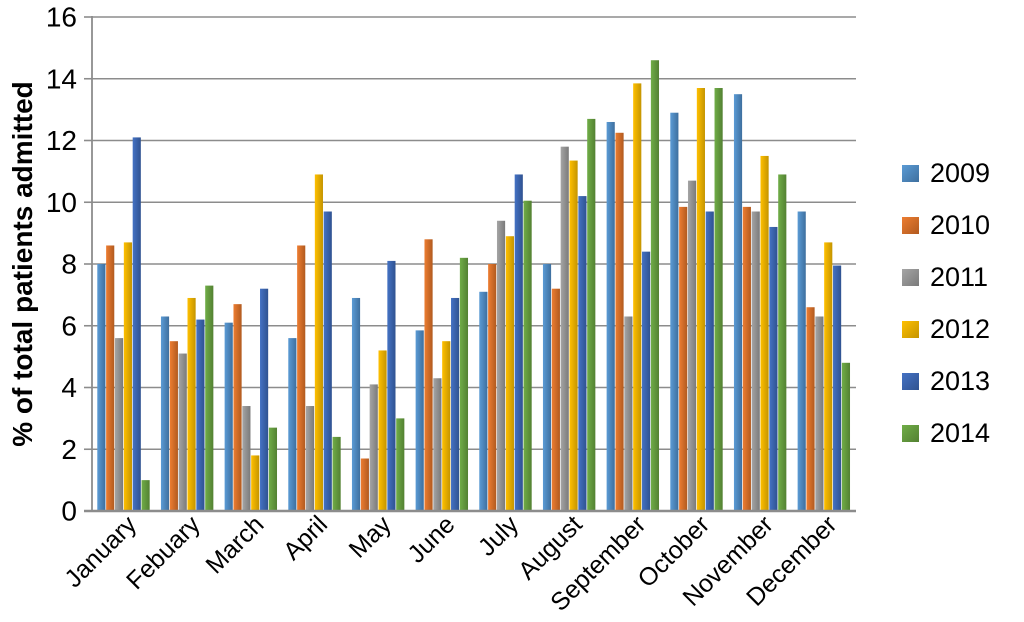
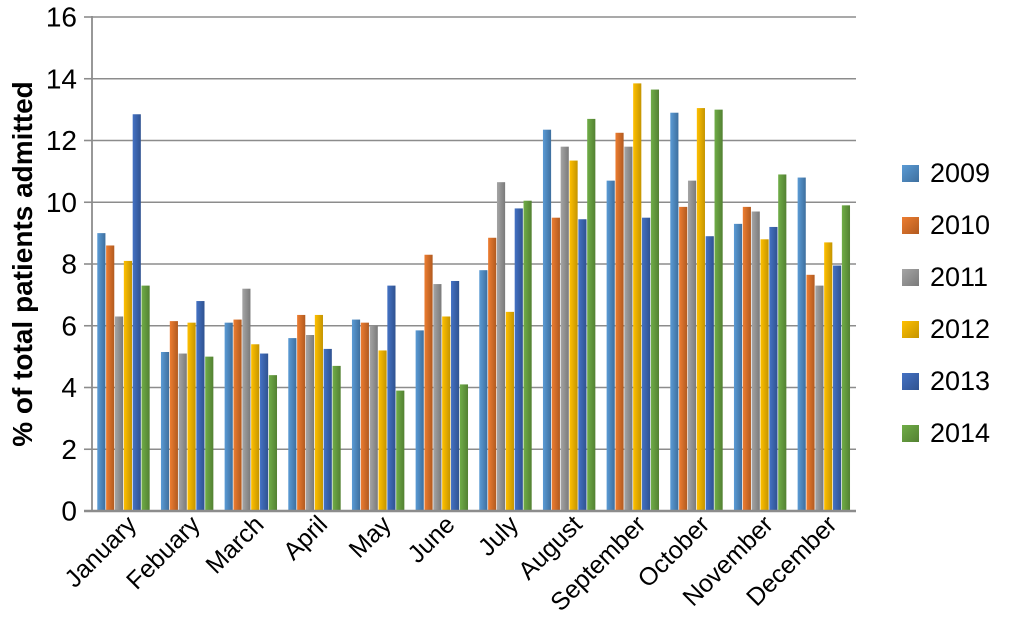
2009/January: 8.0 -> 9.0
2011/January: 5.6 -> 6.3
2012/January: 8.7 -> 8.1
2013/January: 12.1 -> 12.8
2014/January: 1.0 -> 7.3
2009/Febuary: 6.3 -> 5.2
2010/Febuary: 5.5 -> 6.2
2012/Febuary: 6.9 -> 6.1
2013/Febuary: 6.2 -> 6.8
2014/Febuary: 7.3 -> 5.0
2010/March: 6.7 -> 6.2
2011/March: 3.4 -> 7.2
2012/March: 1.8 -> 5.4
2013/March: 7.2 -> 5.1
2014/March: 2.7 -> 4.4
2010/April: 8.6 -> 6.3
2011/April: 3.4 -> 5.7
2012/April: 10.9 -> 6.3
2013/April: 9.7 -> 5.2
2014/April: 2.4 -> 4.7
2009/May: 6.9 -> 6.2
2010/May: 1.7 -> 6.1
2011/May: 4.1 -> 6.0
2013/May: 8.1 -> 7.3
2014/May: 3.0 -> 3.9
2010/June: 8.8 -> 8.3
2011/June: 4.3 -> 7.3
2012/June: 5.5 -> 6.3
2013/June: 6.9 -> 7.5
2014/June: 8.2 -> 4.1
2009/July: 7.1 -> 7.8
2010/July: 8.0 -> 8.8
2011/July: 9.4 -> 10.7
2012/July: 8.9 -> 6.5
2013/July: 10.9 -> 9.8
2009/August: 8.0 -> 12.3
2010/August: 7.2 -> 9.5
2013/August: 10.2 -> 9.4
2009/September: 12.6 -> 10.7
2011/September: 6.3 -> 11.8
2013/September: 8.4 -> 9.5
2014/September: 14.6 -> 13.7
2012/October: 13.7 -> 13.1
2013/October: 9.7 -> 8.9
2014/October: 13.7 -> 13.0
2009/November: 13.5 -> 9.3
2012/November: 11.5 -> 8.8
2009/December: 9.7 -> 10.8
2010/December: 6.6 -> 7.7
2011/December: 6.3 -> 7.3
2014/December: 4.8 -> 9.9
